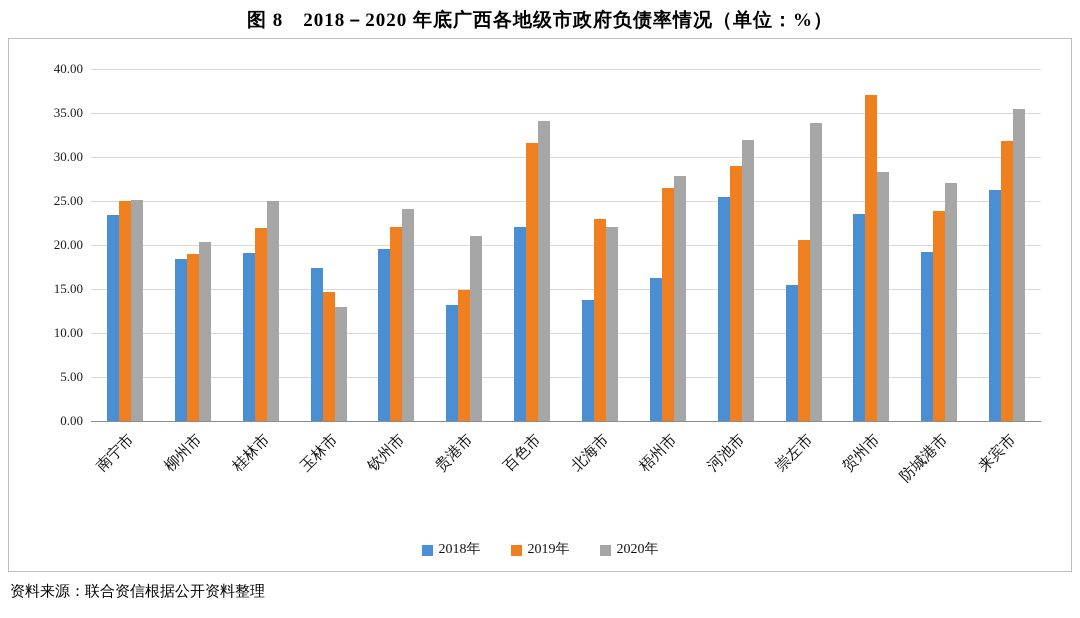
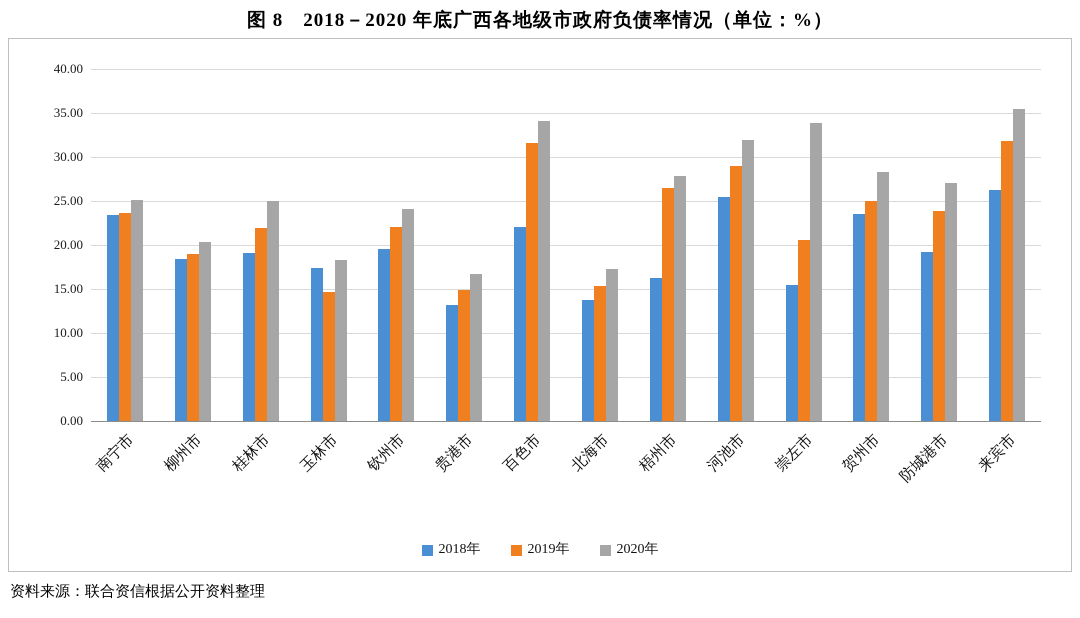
2019年/南宁市: 25 -> 24
2020年/玉林市: 13 -> 18
2020年/贵港市: 21 -> 17
2019年/北海市: 23 -> 15
2020年/北海市: 22 -> 17
2019年/贺州市: 37 -> 25
